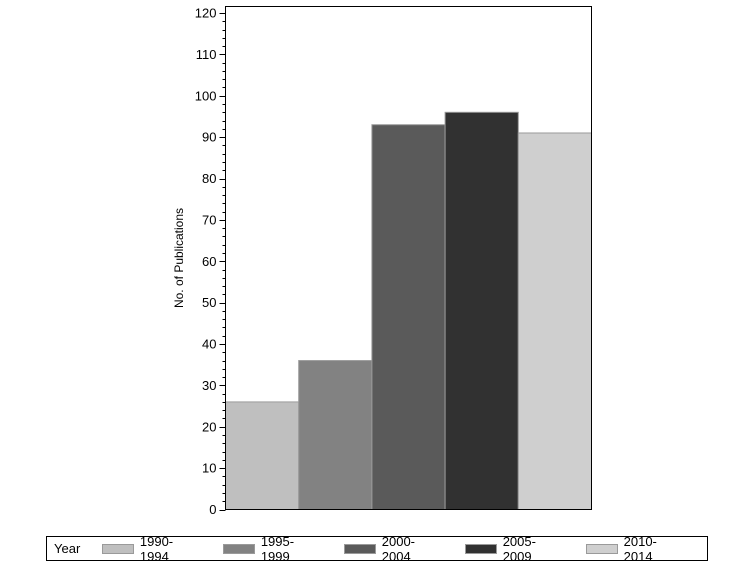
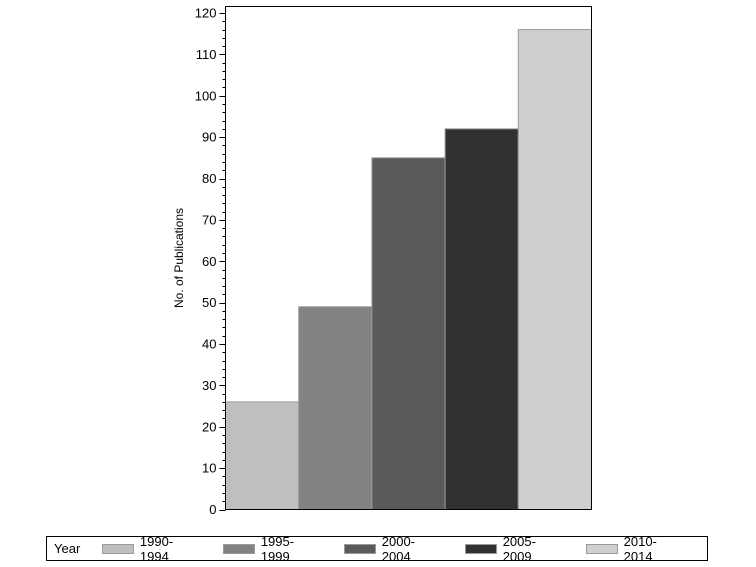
1995-1999: 36 -> 49
2000-2004: 93 -> 85
2005-2009: 96 -> 92
2010-2014: 91 -> 116
